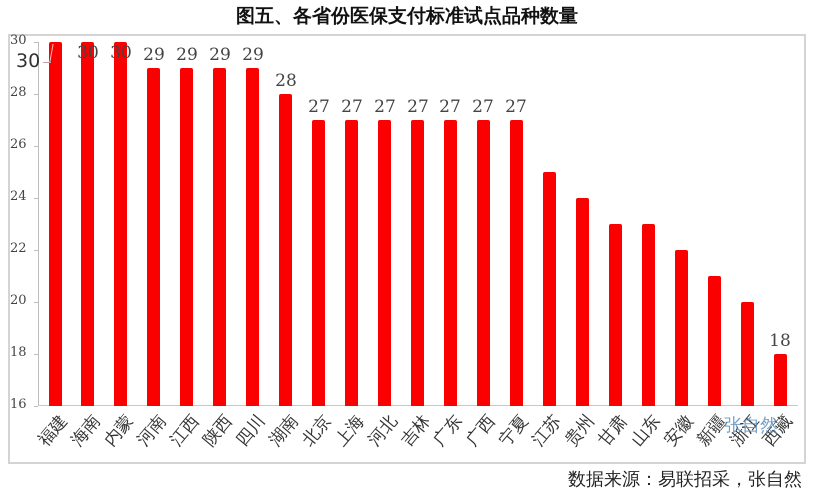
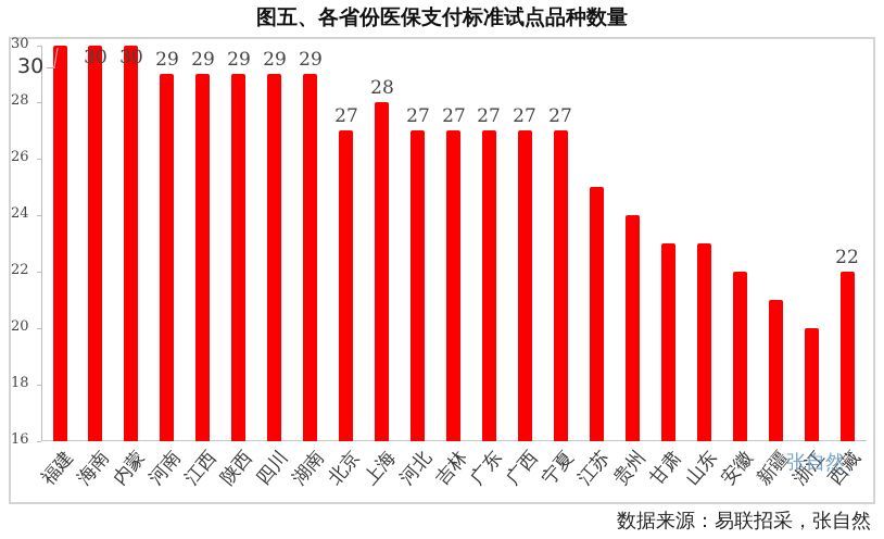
湖南: 28 -> 29
上海: 27 -> 28
西藏: 18 -> 22
